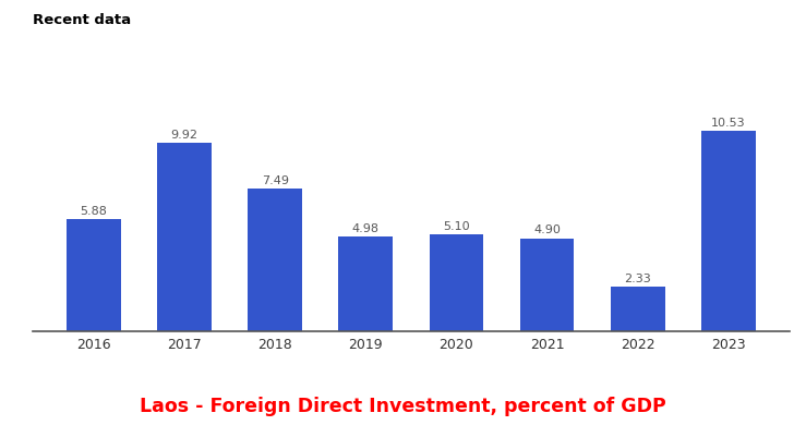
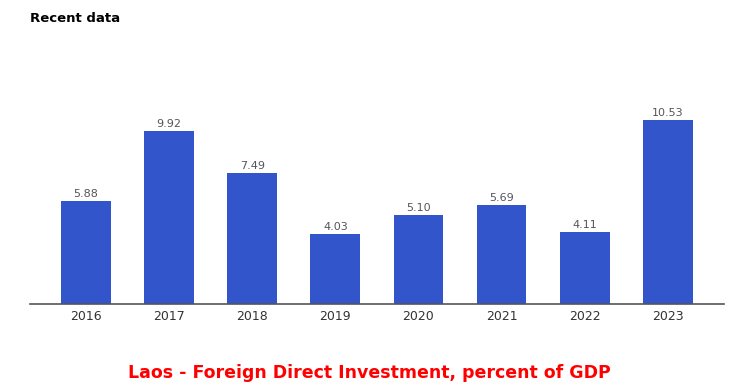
2019: 4.98 -> 4.03
2021: 4.90 -> 5.69
2022: 2.33 -> 4.11
